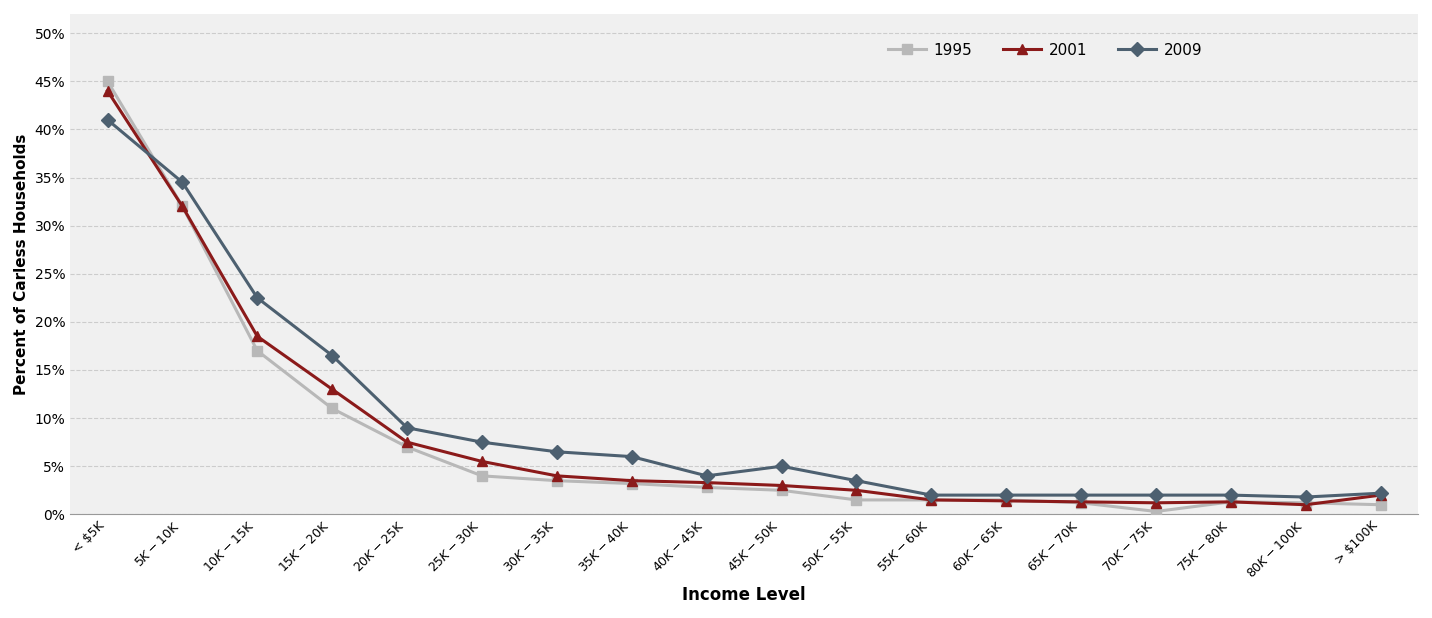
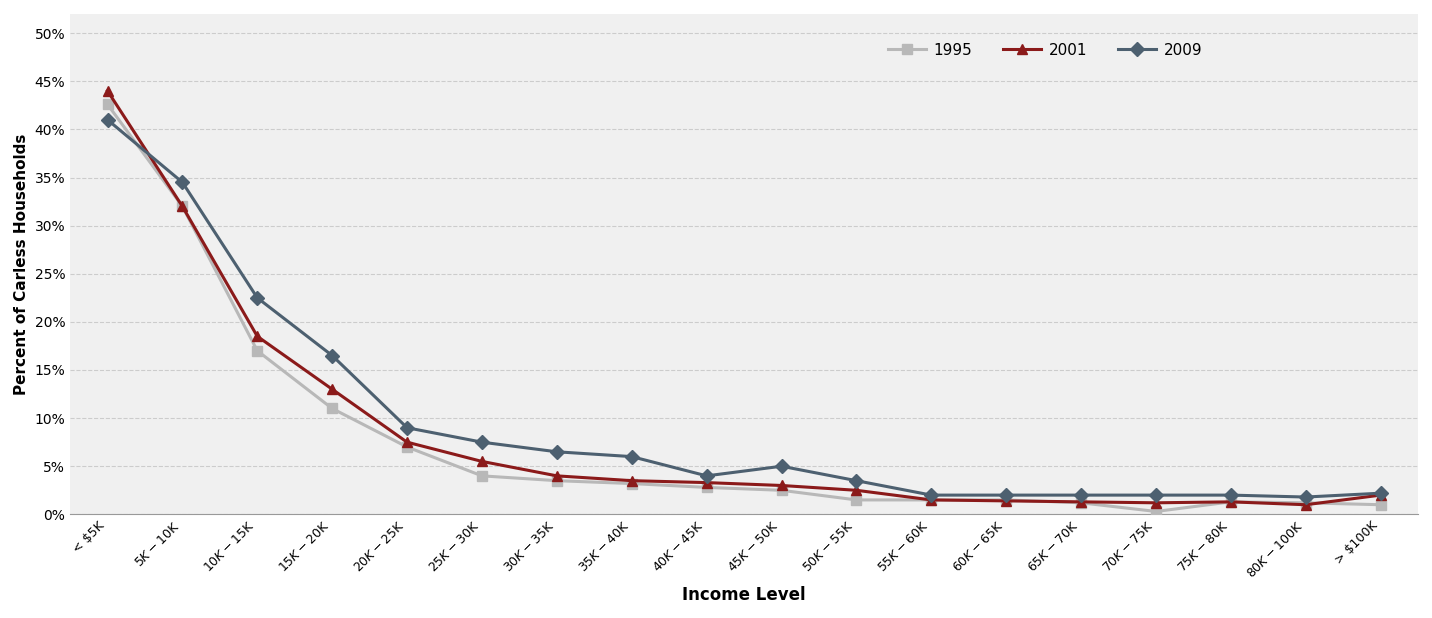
1995/< $5K: 45.0% -> 42.6%
